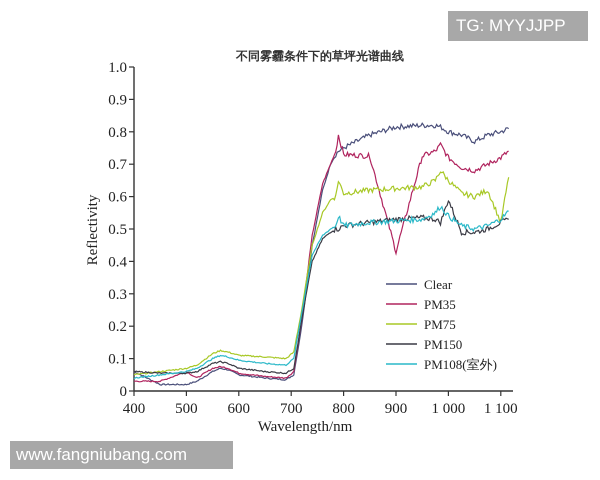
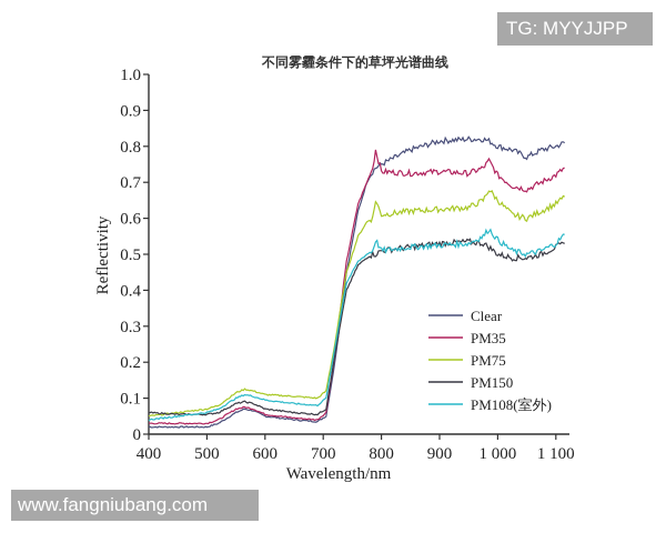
Clear/400: 0.06 -> 0.02
PM35/500: 0.06 -> 0.03
PM35/900: 0.43 -> 0.73
PM150/1000: 0.59 -> 0.50
PM75/1100: 0.52 -> 0.64
